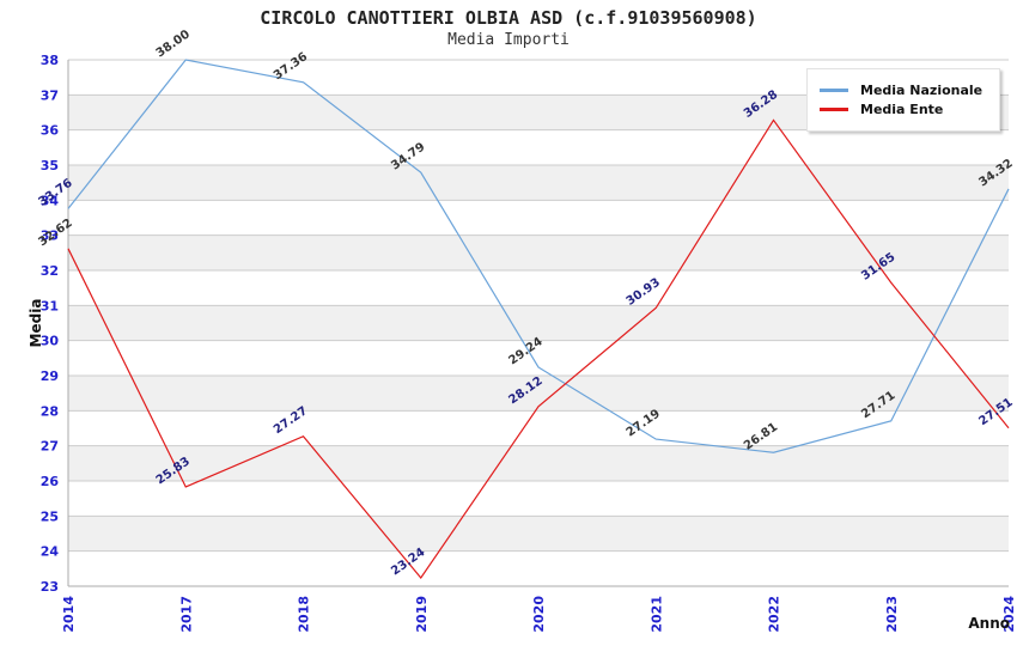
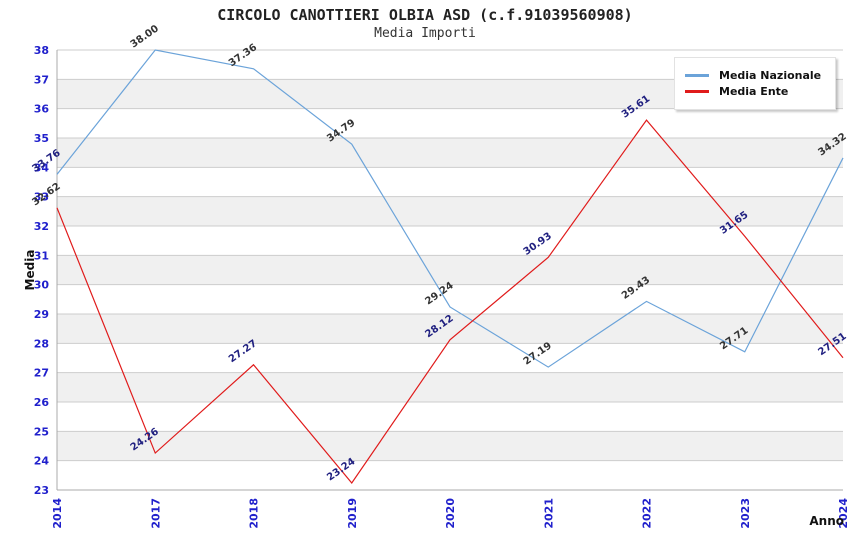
Media Ente/2017: 25.83 -> 24.26
Media Nazionale/2022: 26.81 -> 29.43
Media Ente/2022: 36.28 -> 35.61
